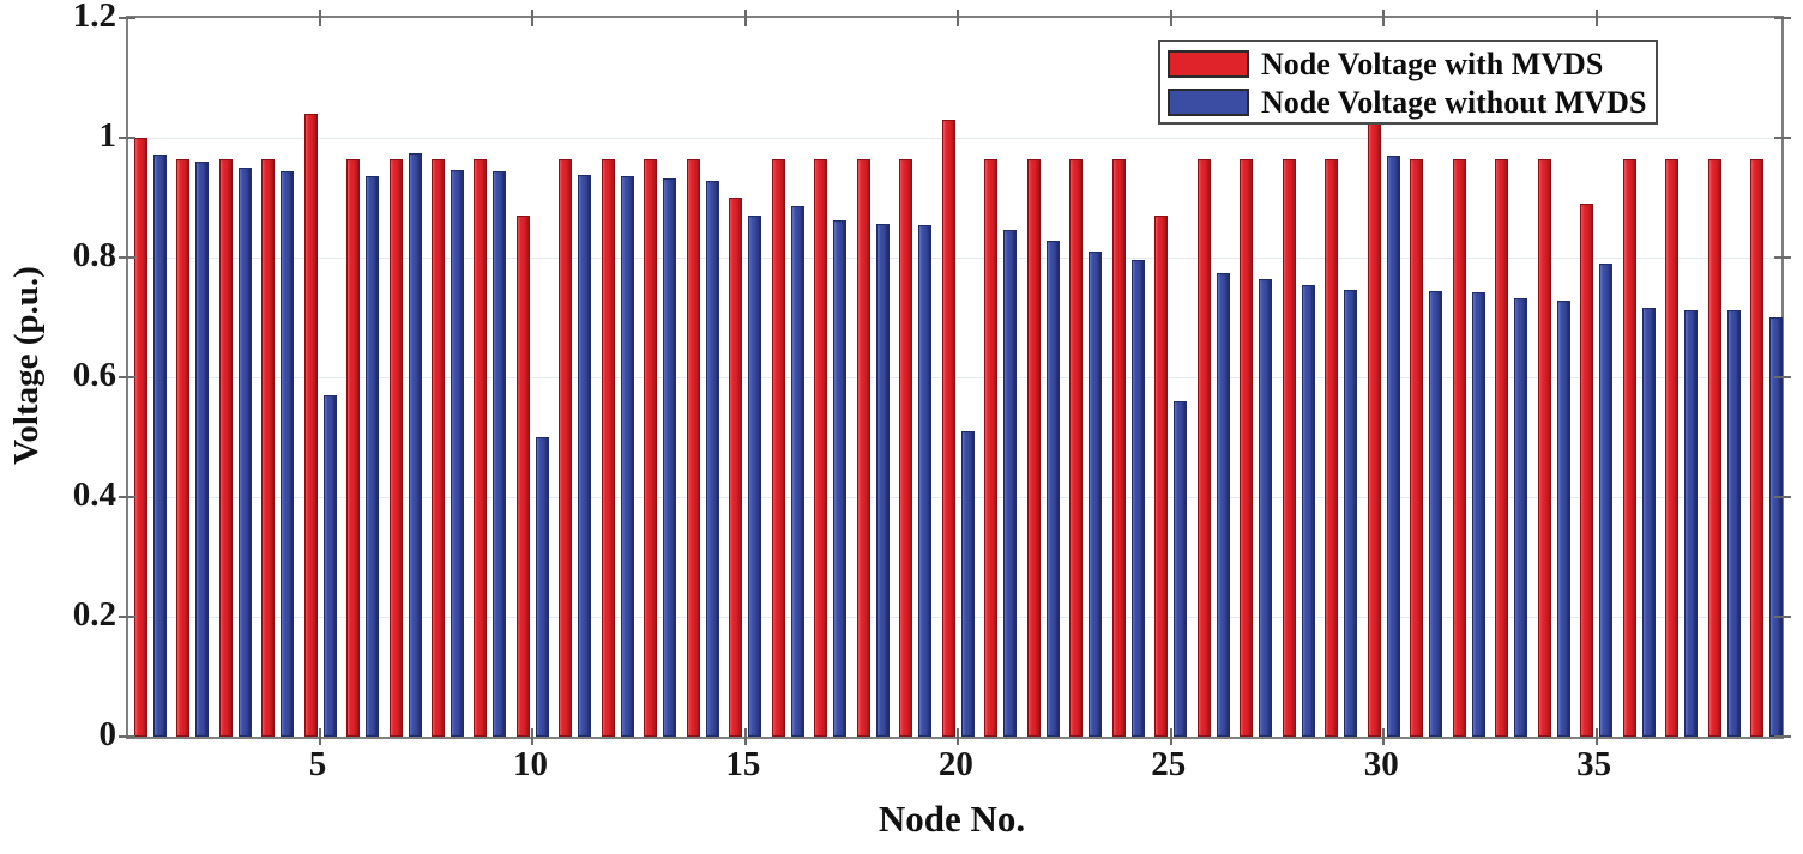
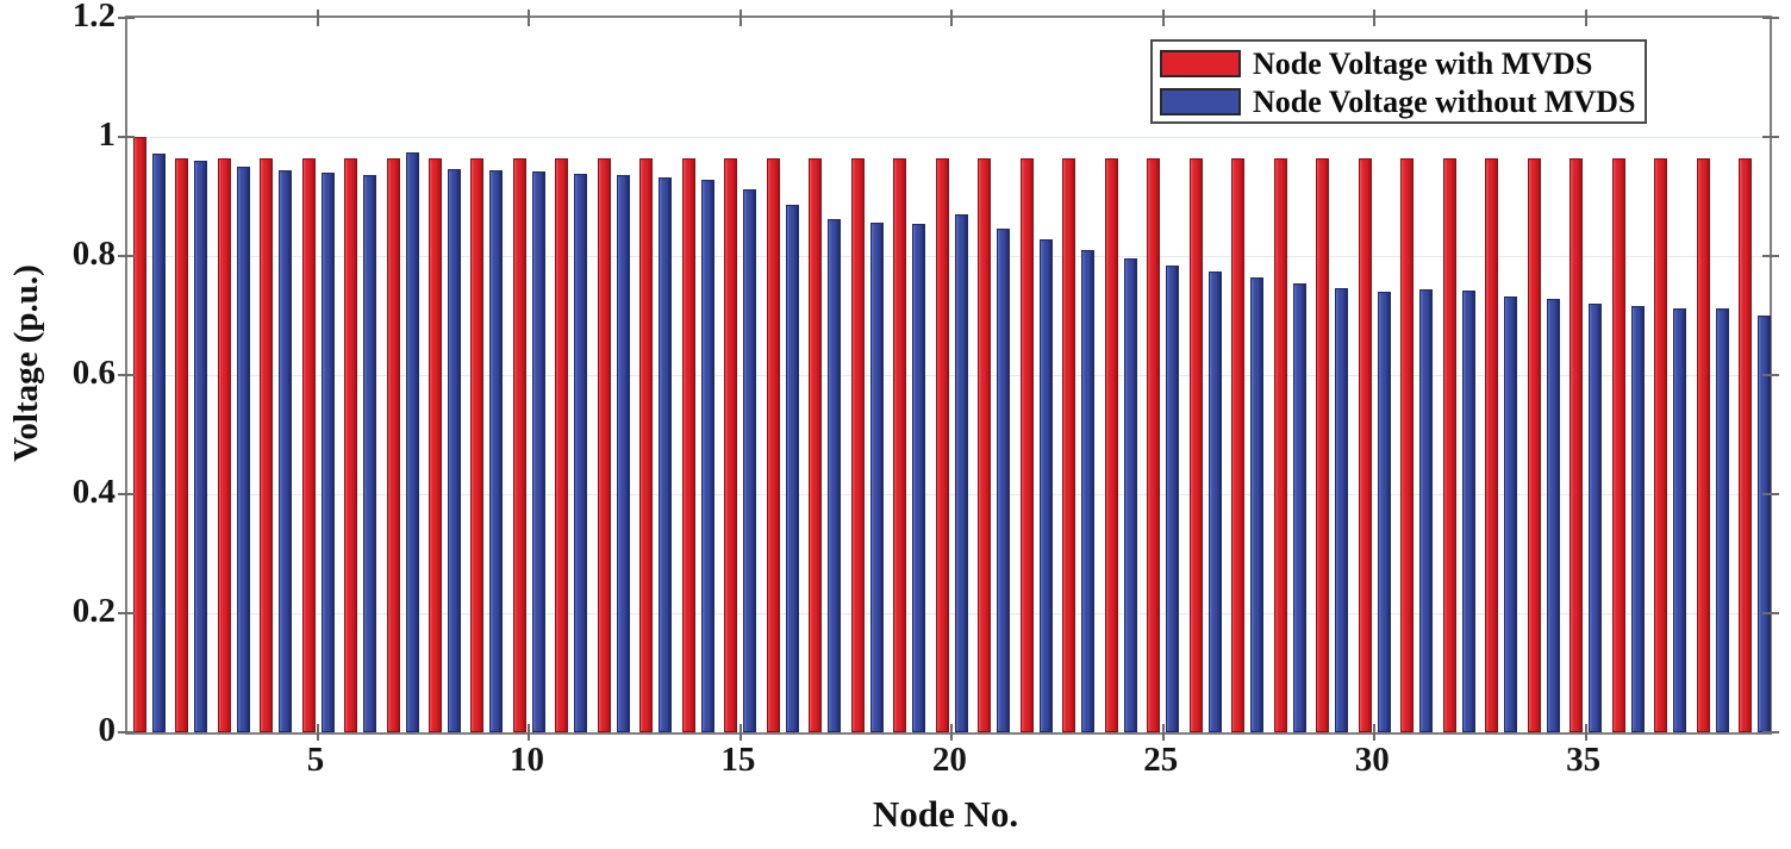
Node Voltage with MVDS/5: 1.04 -> 0.96
Node Voltage without MVDS/5: 0.57 -> 0.94
Node Voltage with MVDS/10: 0.87 -> 0.96
Node Voltage without MVDS/10: 0.50 -> 0.94
Node Voltage with MVDS/15: 0.90 -> 0.96
Node Voltage without MVDS/15: 0.87 -> 0.91
Node Voltage with MVDS/20: 1.03 -> 0.96
Node Voltage without MVDS/20: 0.51 -> 0.87
Node Voltage with MVDS/25: 0.87 -> 0.96
Node Voltage without MVDS/25: 0.56 -> 0.78
Node Voltage with MVDS/30: 1.10 -> 0.96
Node Voltage without MVDS/30: 0.97 -> 0.74
Node Voltage with MVDS/35: 0.89 -> 0.96
Node Voltage without MVDS/35: 0.79 -> 0.72
